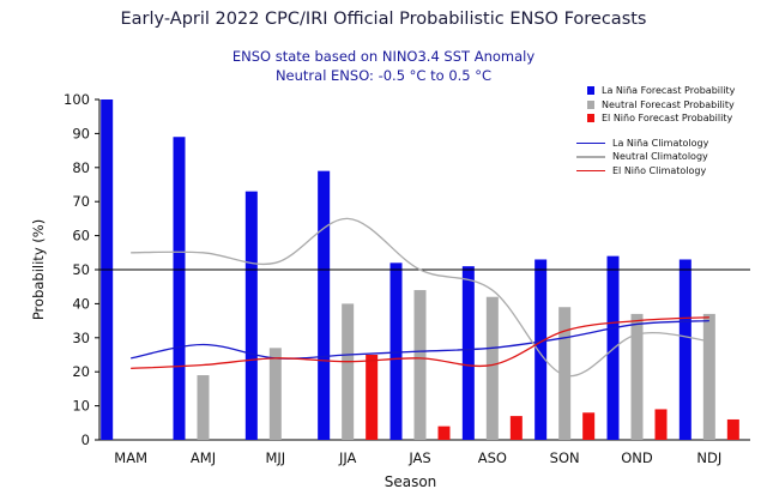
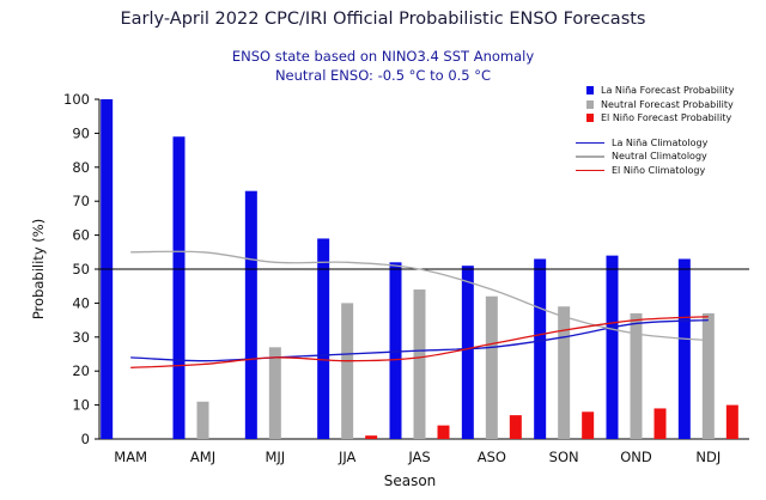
Neutral Forecast Probability/AMJ: 19 -> 11
La Niña Climatology/AMJ: 28 -> 23
La Niña Forecast Probability/JJA: 79 -> 59
El Niño Forecast Probability/JJA: 25 -> 1
Neutral Climatology/JJA: 65 -> 52
El Niño Climatology/ASO: 22 -> 28
Neutral Climatology/SON: 19 -> 36
El Niño Forecast Probability/NDJ: 6 -> 10
